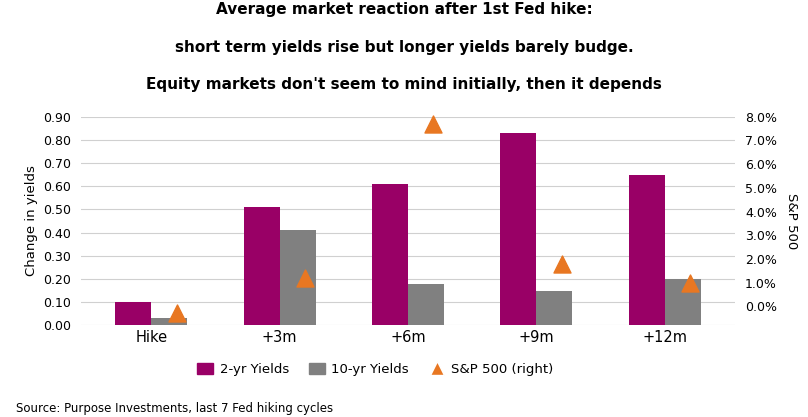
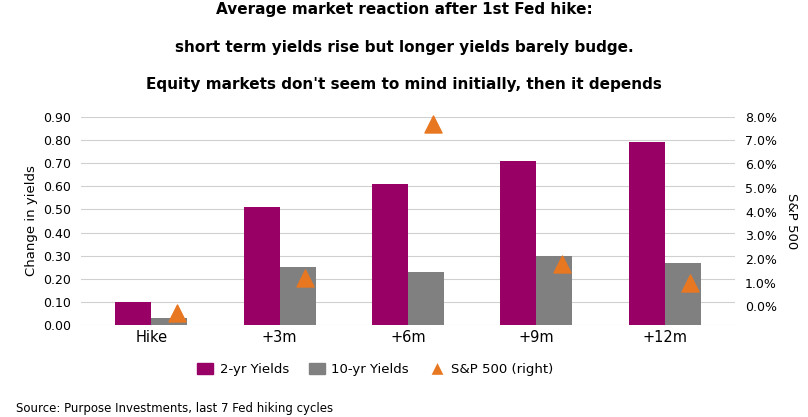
10-yr Yields/+3m: 0.41 -> 0.25
10-yr Yields/+6m: 0.18 -> 0.23
2-yr Yields/+9m: 0.83 -> 0.71
10-yr Yields/+9m: 0.15 -> 0.30
2-yr Yields/+12m: 0.65 -> 0.79
10-yr Yields/+12m: 0.20 -> 0.27
